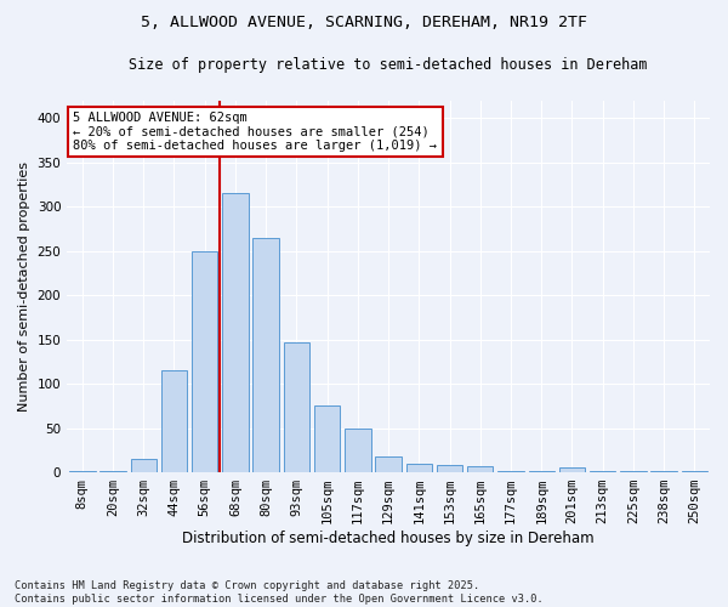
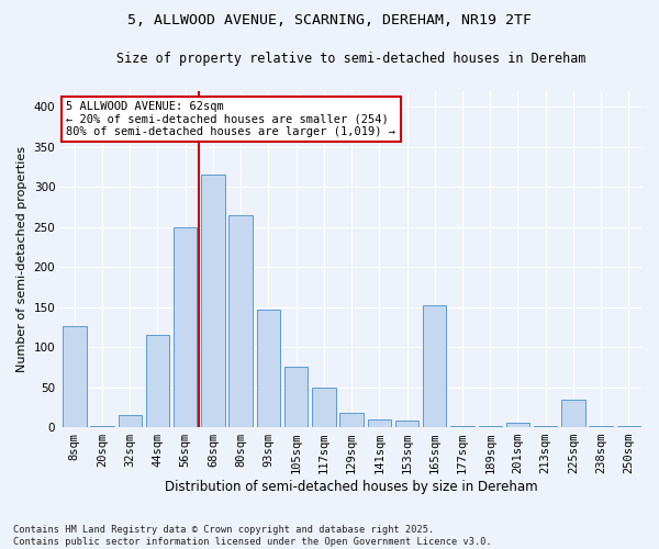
8sqm: 2 -> 126
165sqm: 7 -> 152
225sqm: 2 -> 34
